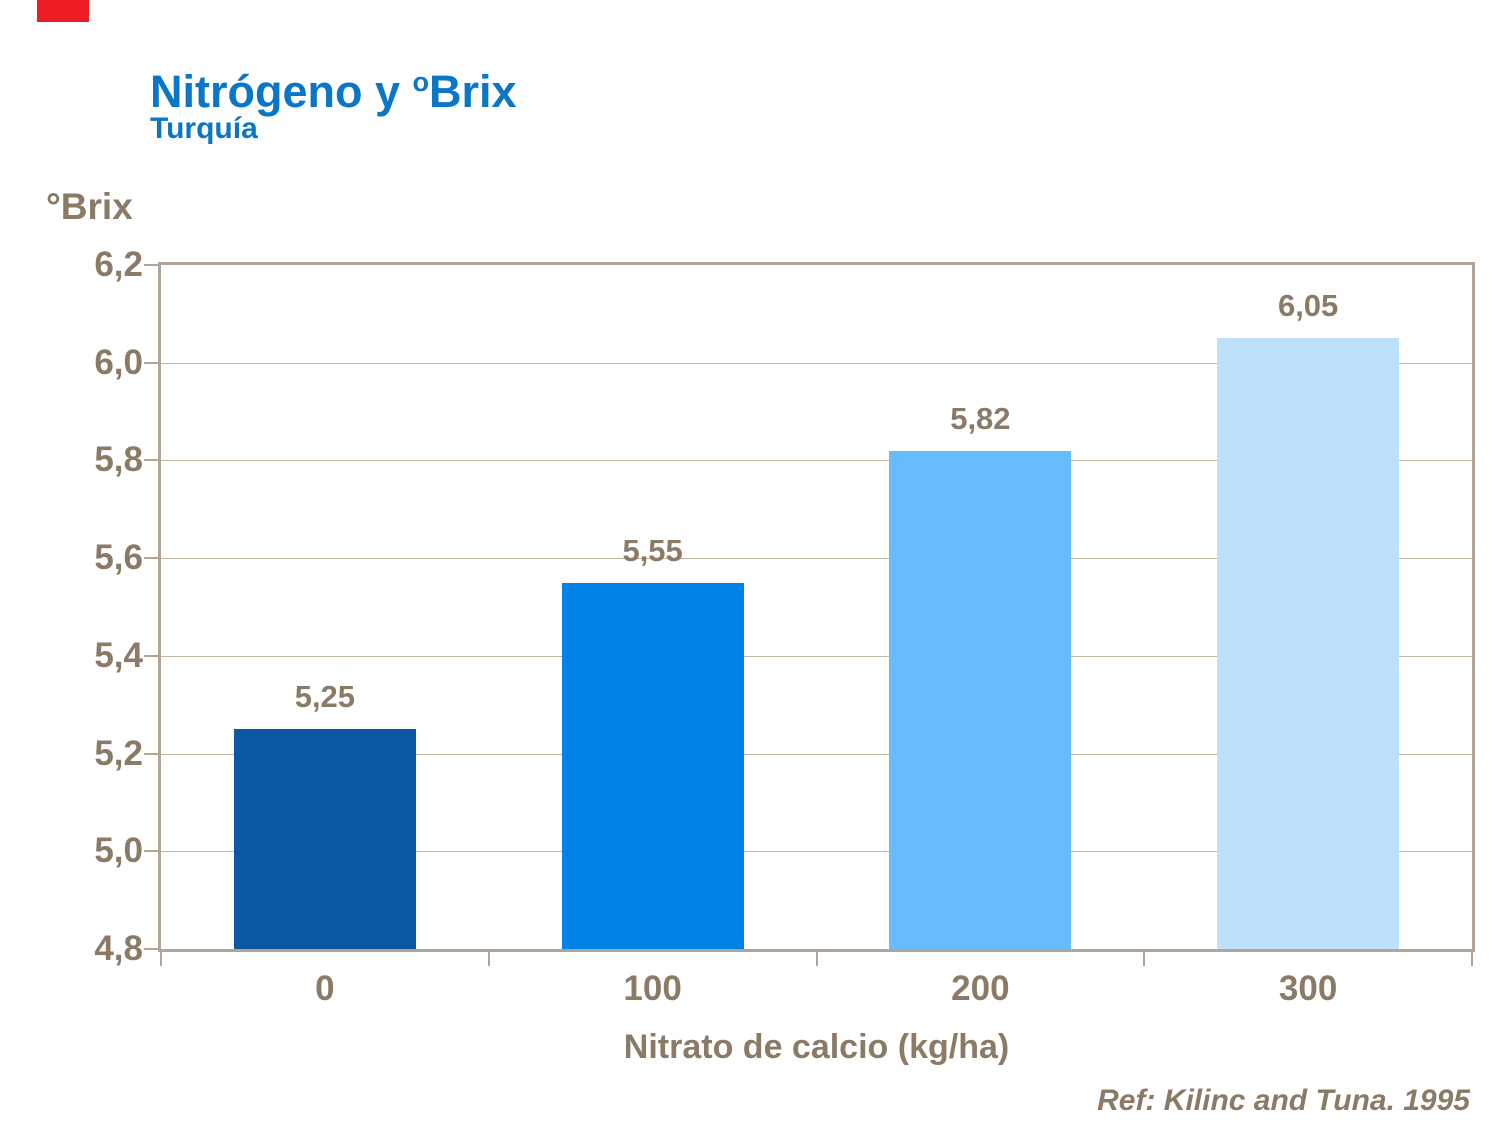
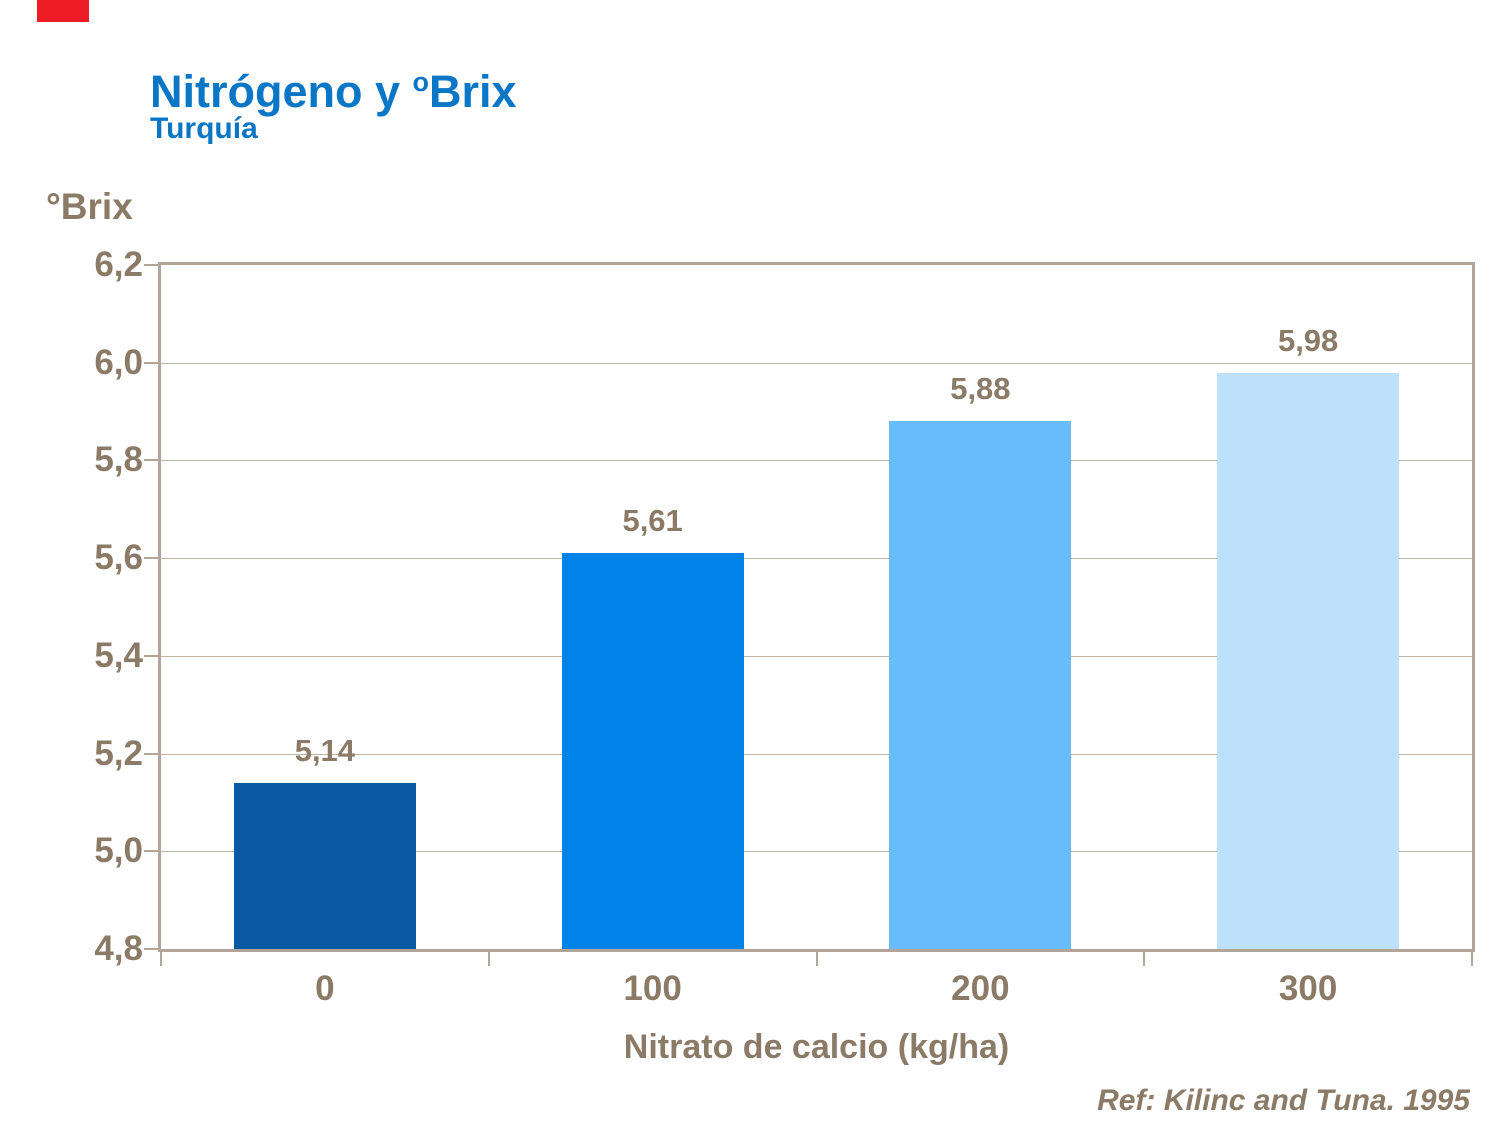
0: 5,25 -> 5,14
100: 5,55 -> 5,61
200: 5,82 -> 5,88
300: 6,05 -> 5,98
